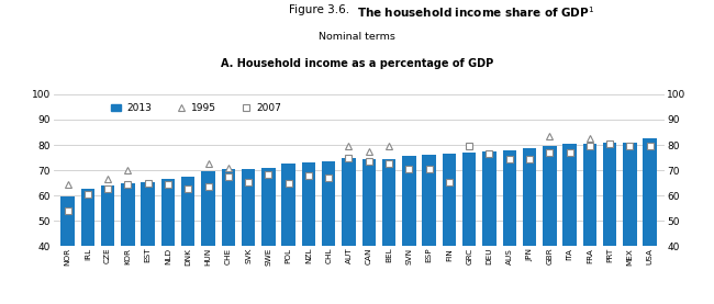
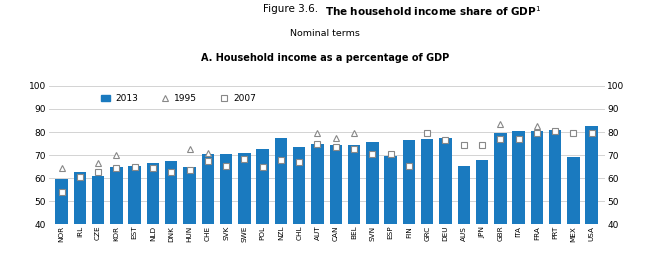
CZE: 64.0 -> 61.0
HUN: 69.5 -> 65.0
NZL: 73.0 -> 77.5
ESP: 76.0 -> 69.5
AUS: 78.0 -> 65.5
JPN: 78.5 -> 68.0
MEX: 81.0 -> 69.0
